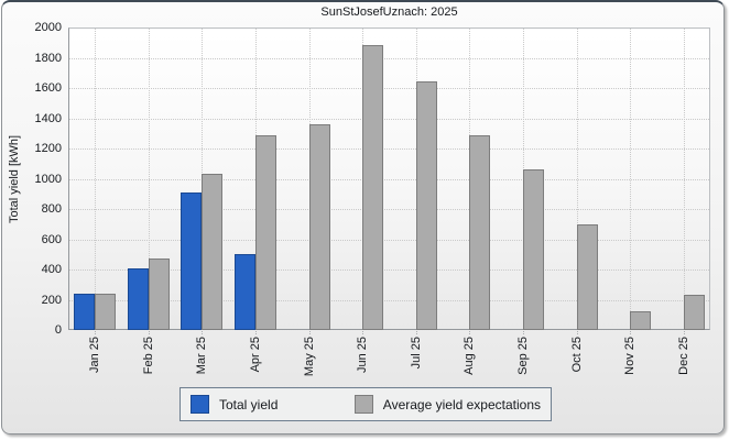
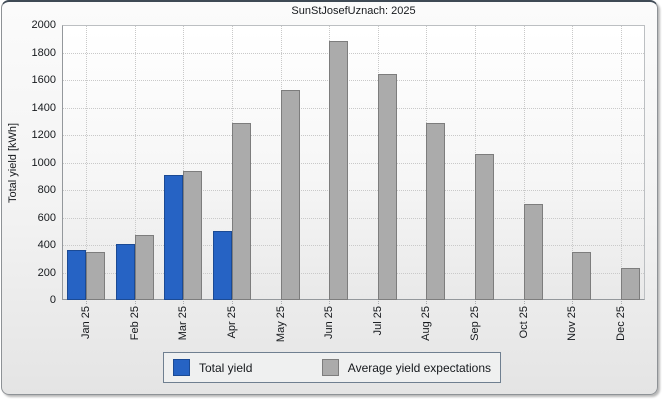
Total yield/Jan 25: 240 -> 360
Average yield expectations/Jan 25: 240 -> 350
Average yield expectations/Mar 25: 1030 -> 940
Average yield expectations/May 25: 1360 -> 1530
Average yield expectations/Nov 25: 120 -> 350
